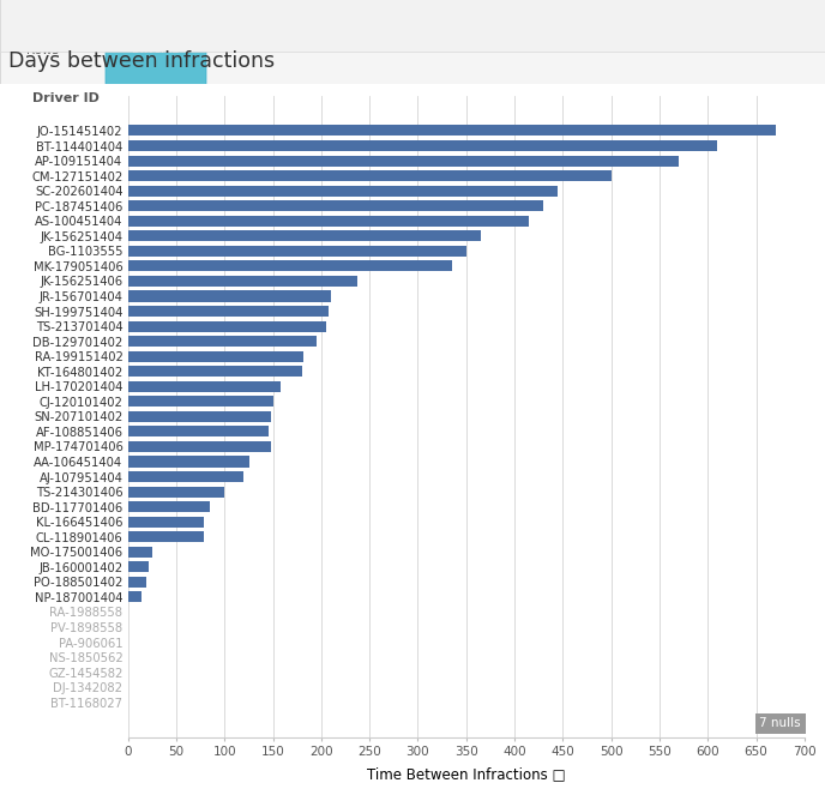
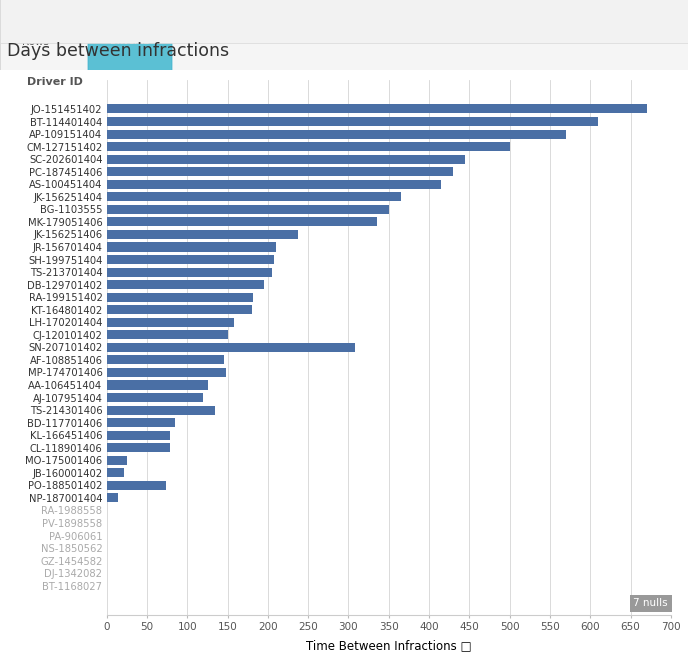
SN-207101402: 148 -> 308
TS-214301406: 100 -> 134
PO-188501402: 19 -> 74
